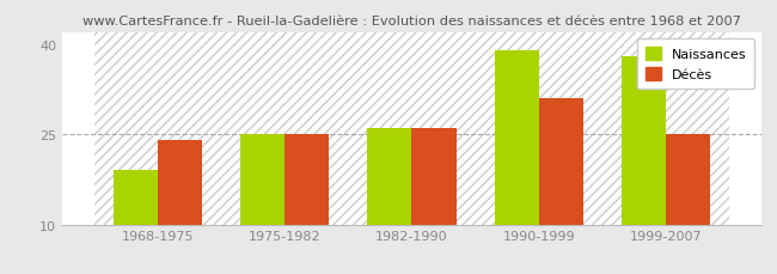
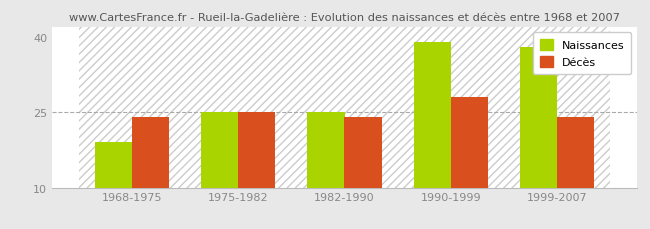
Naissances/1982-1990: 26 -> 25
Décès/1982-1990: 26 -> 24
Décès/1990-1999: 31 -> 28
Décès/1999-2007: 25 -> 24
